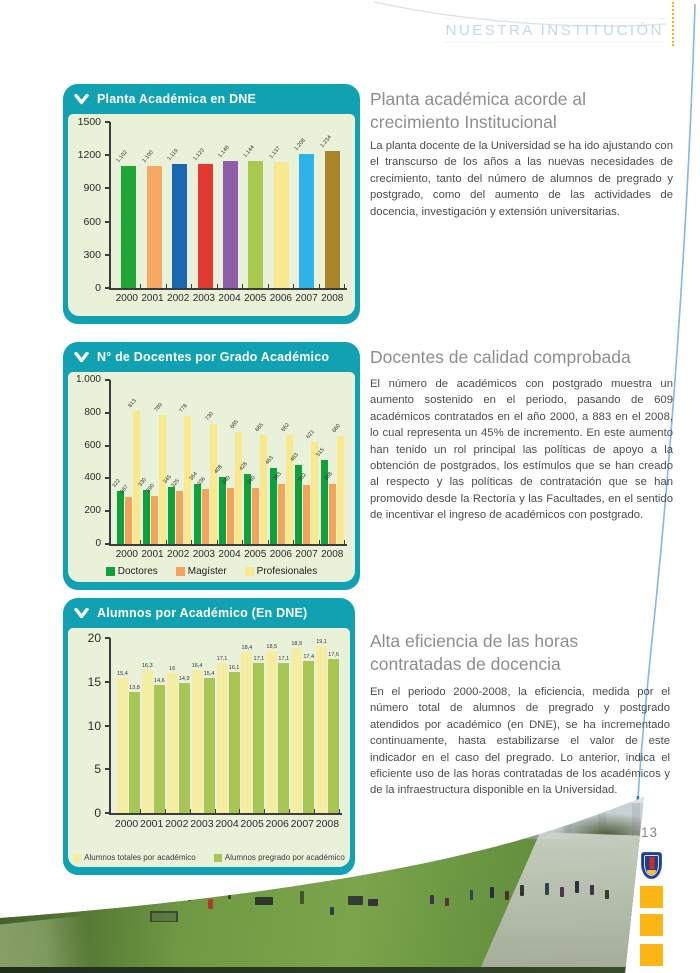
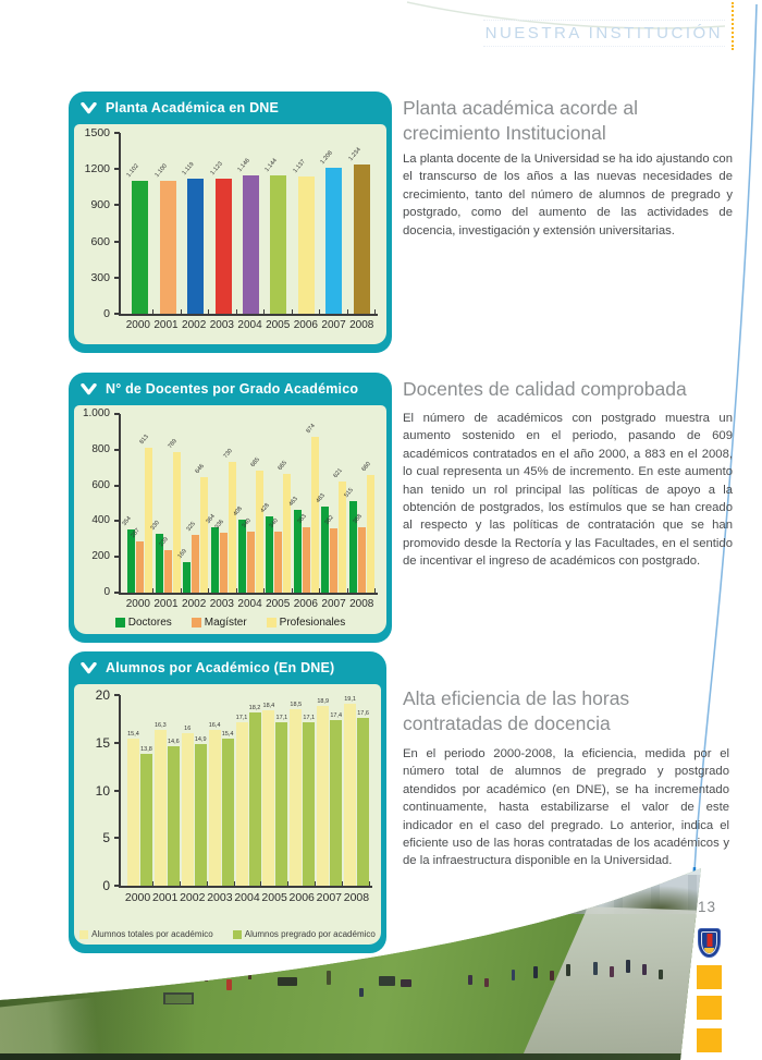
N° de Docentes por Grado Académico/Doctores/2000: 322 -> 354
N° de Docentes por Grado Académico/Magíster/2001: 290 -> 239
N° de Docentes por Grado Académico/Doctores/2002: 345 -> 169
N° de Docentes por Grado Académico/Profesionales/2002: 778 -> 646
N° de Docentes por Grado Académico/Profesionales/2006: 662 -> 874
Alumnos por Académico (En DNE)/Alumnos pregrado por académico/2004: 16,1 -> 18,2
